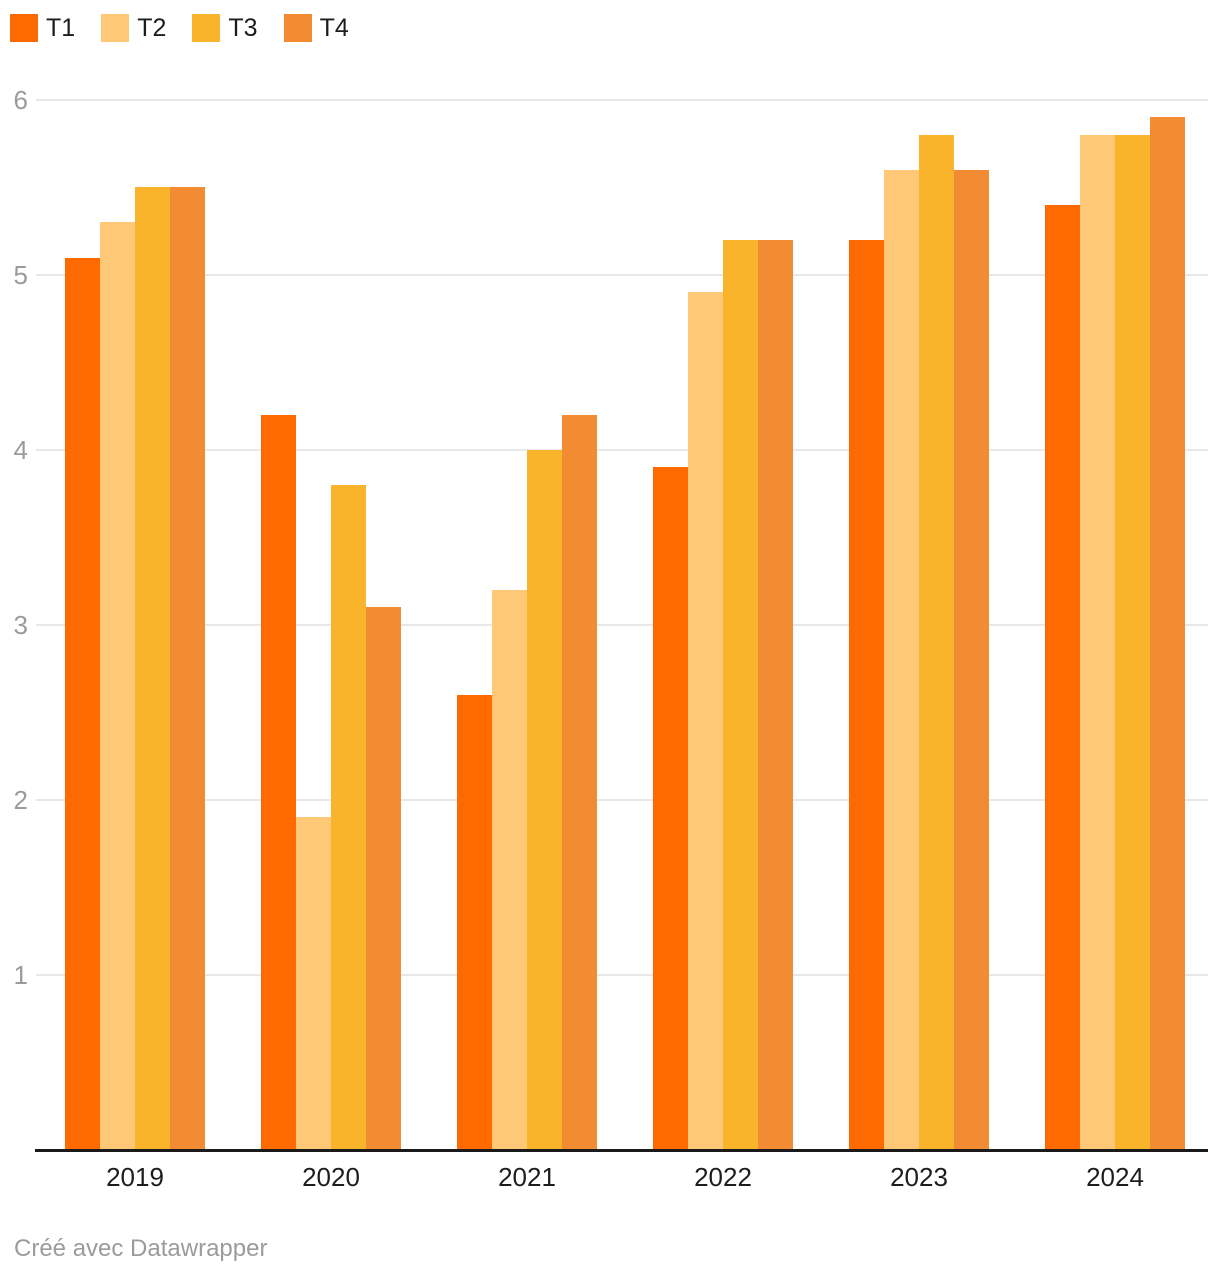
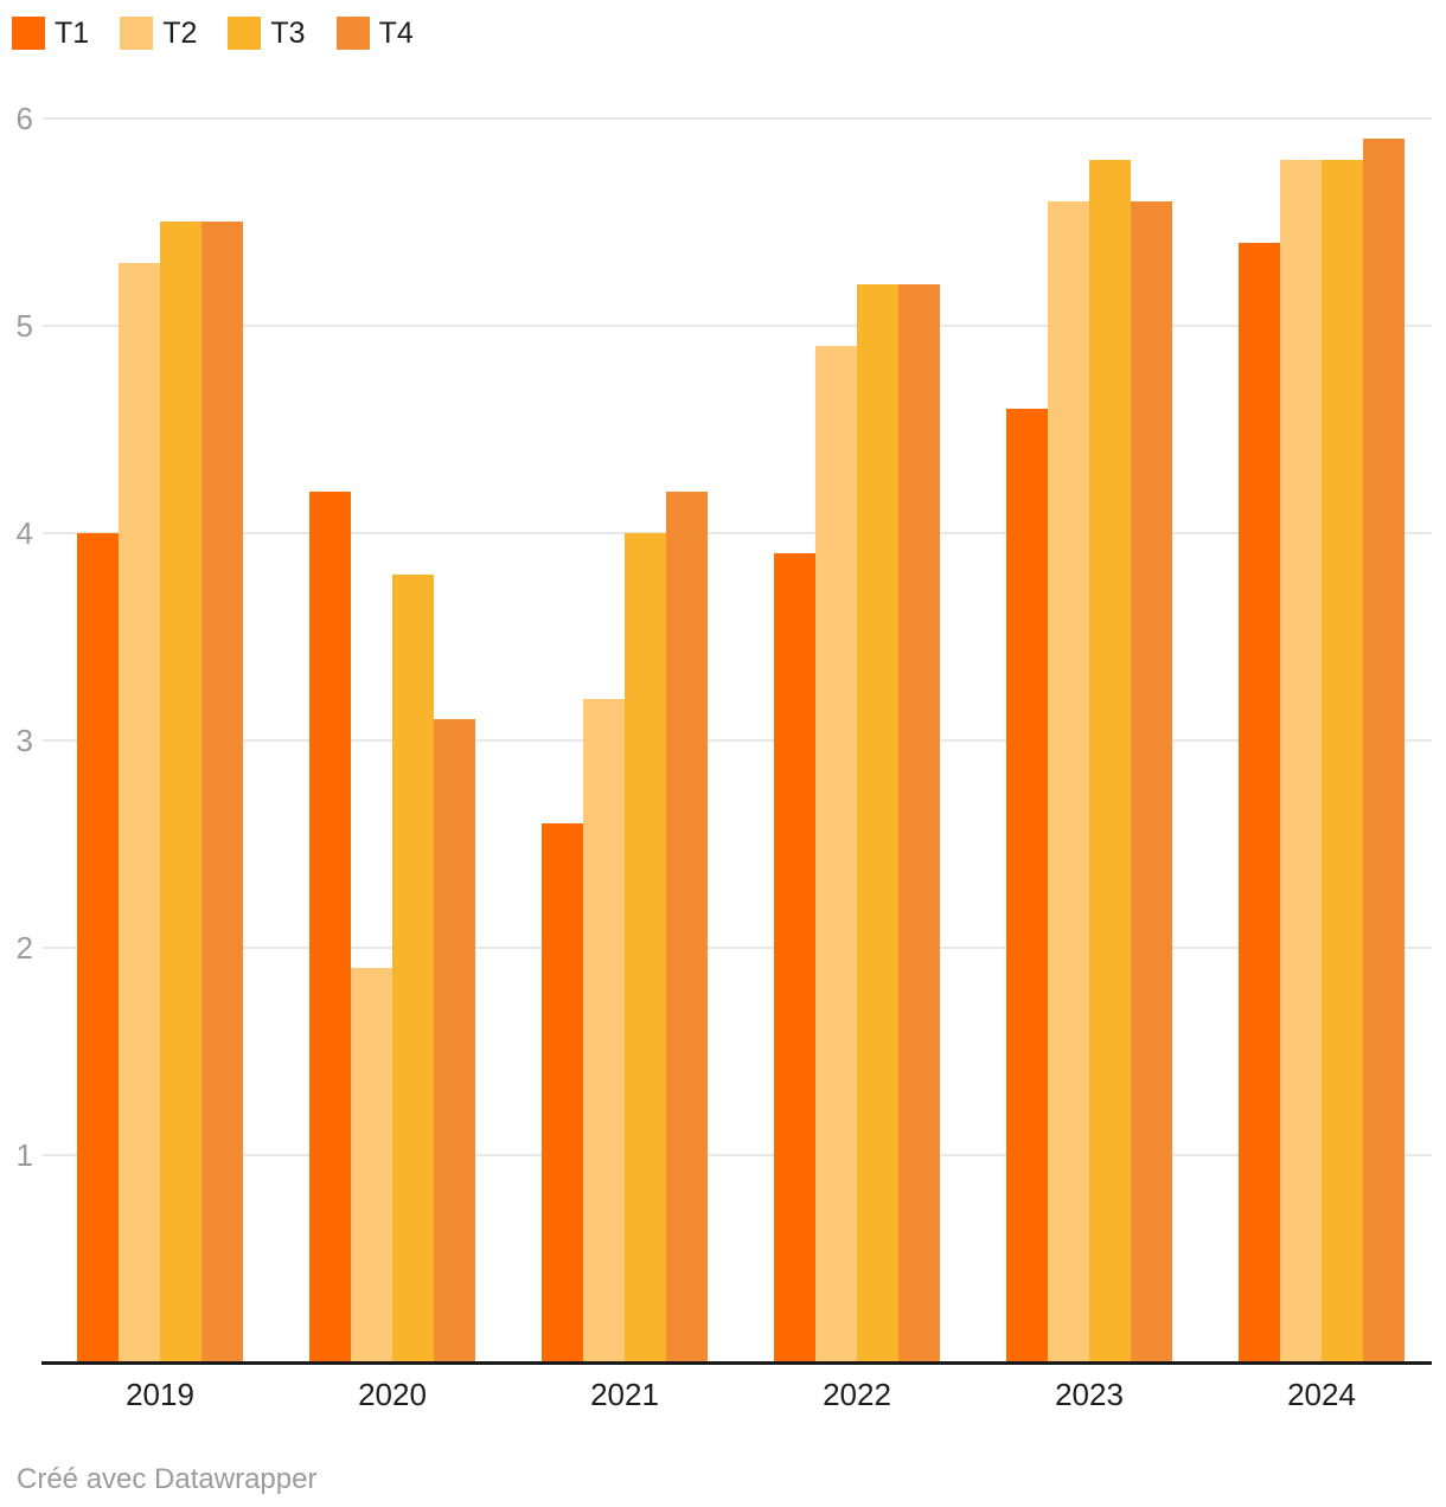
T1/2019: 5.1 -> 4.0
T1/2023: 5.2 -> 4.6
